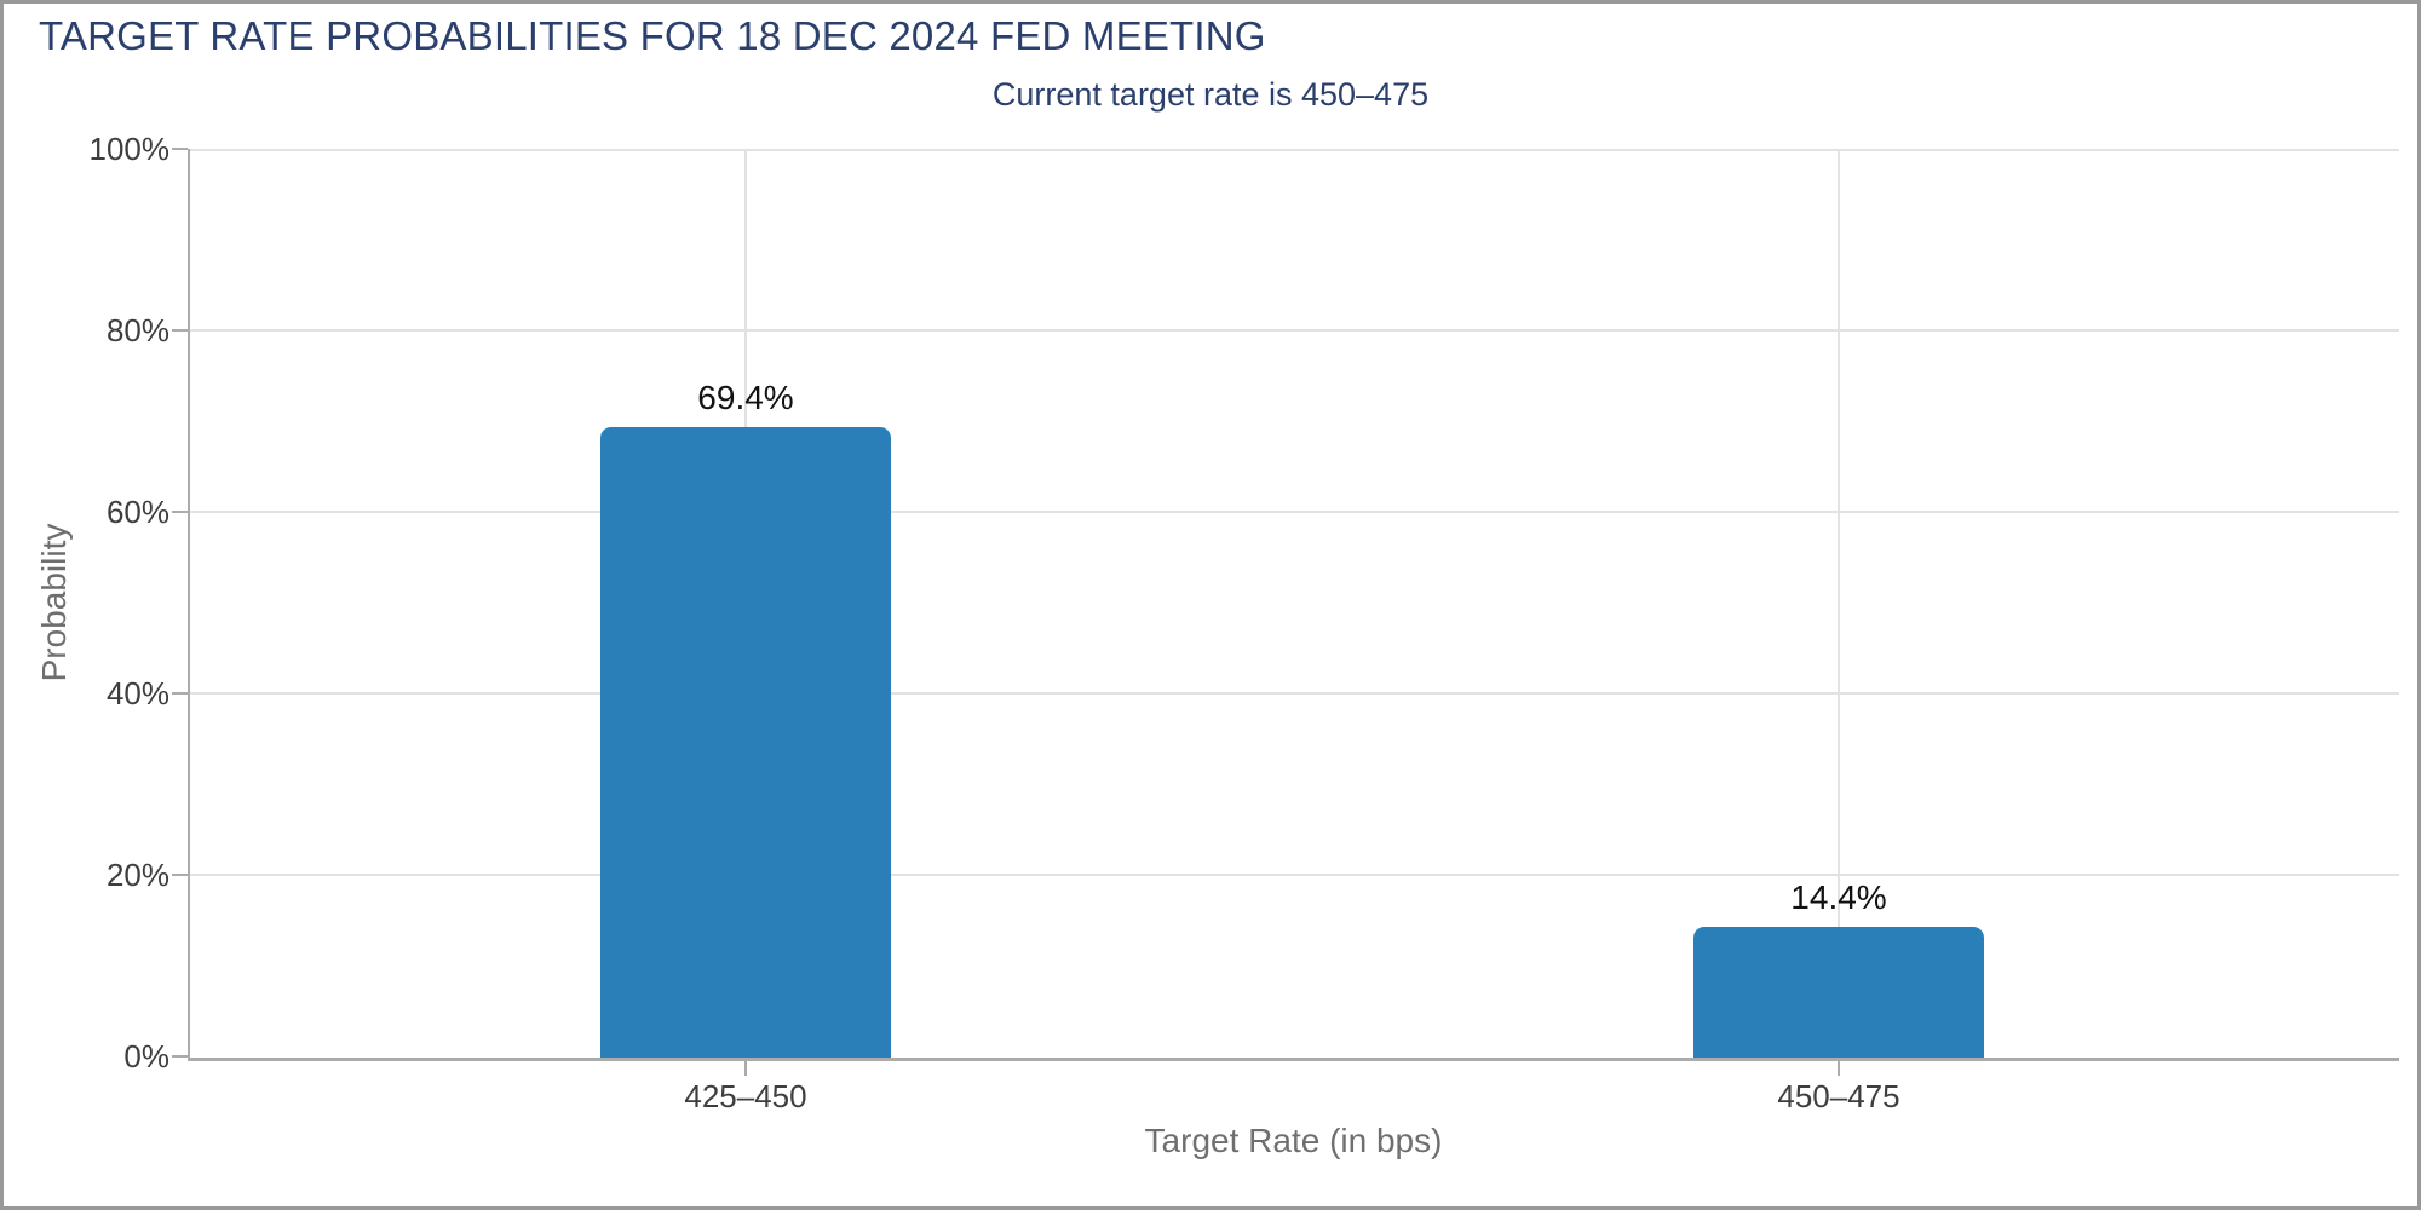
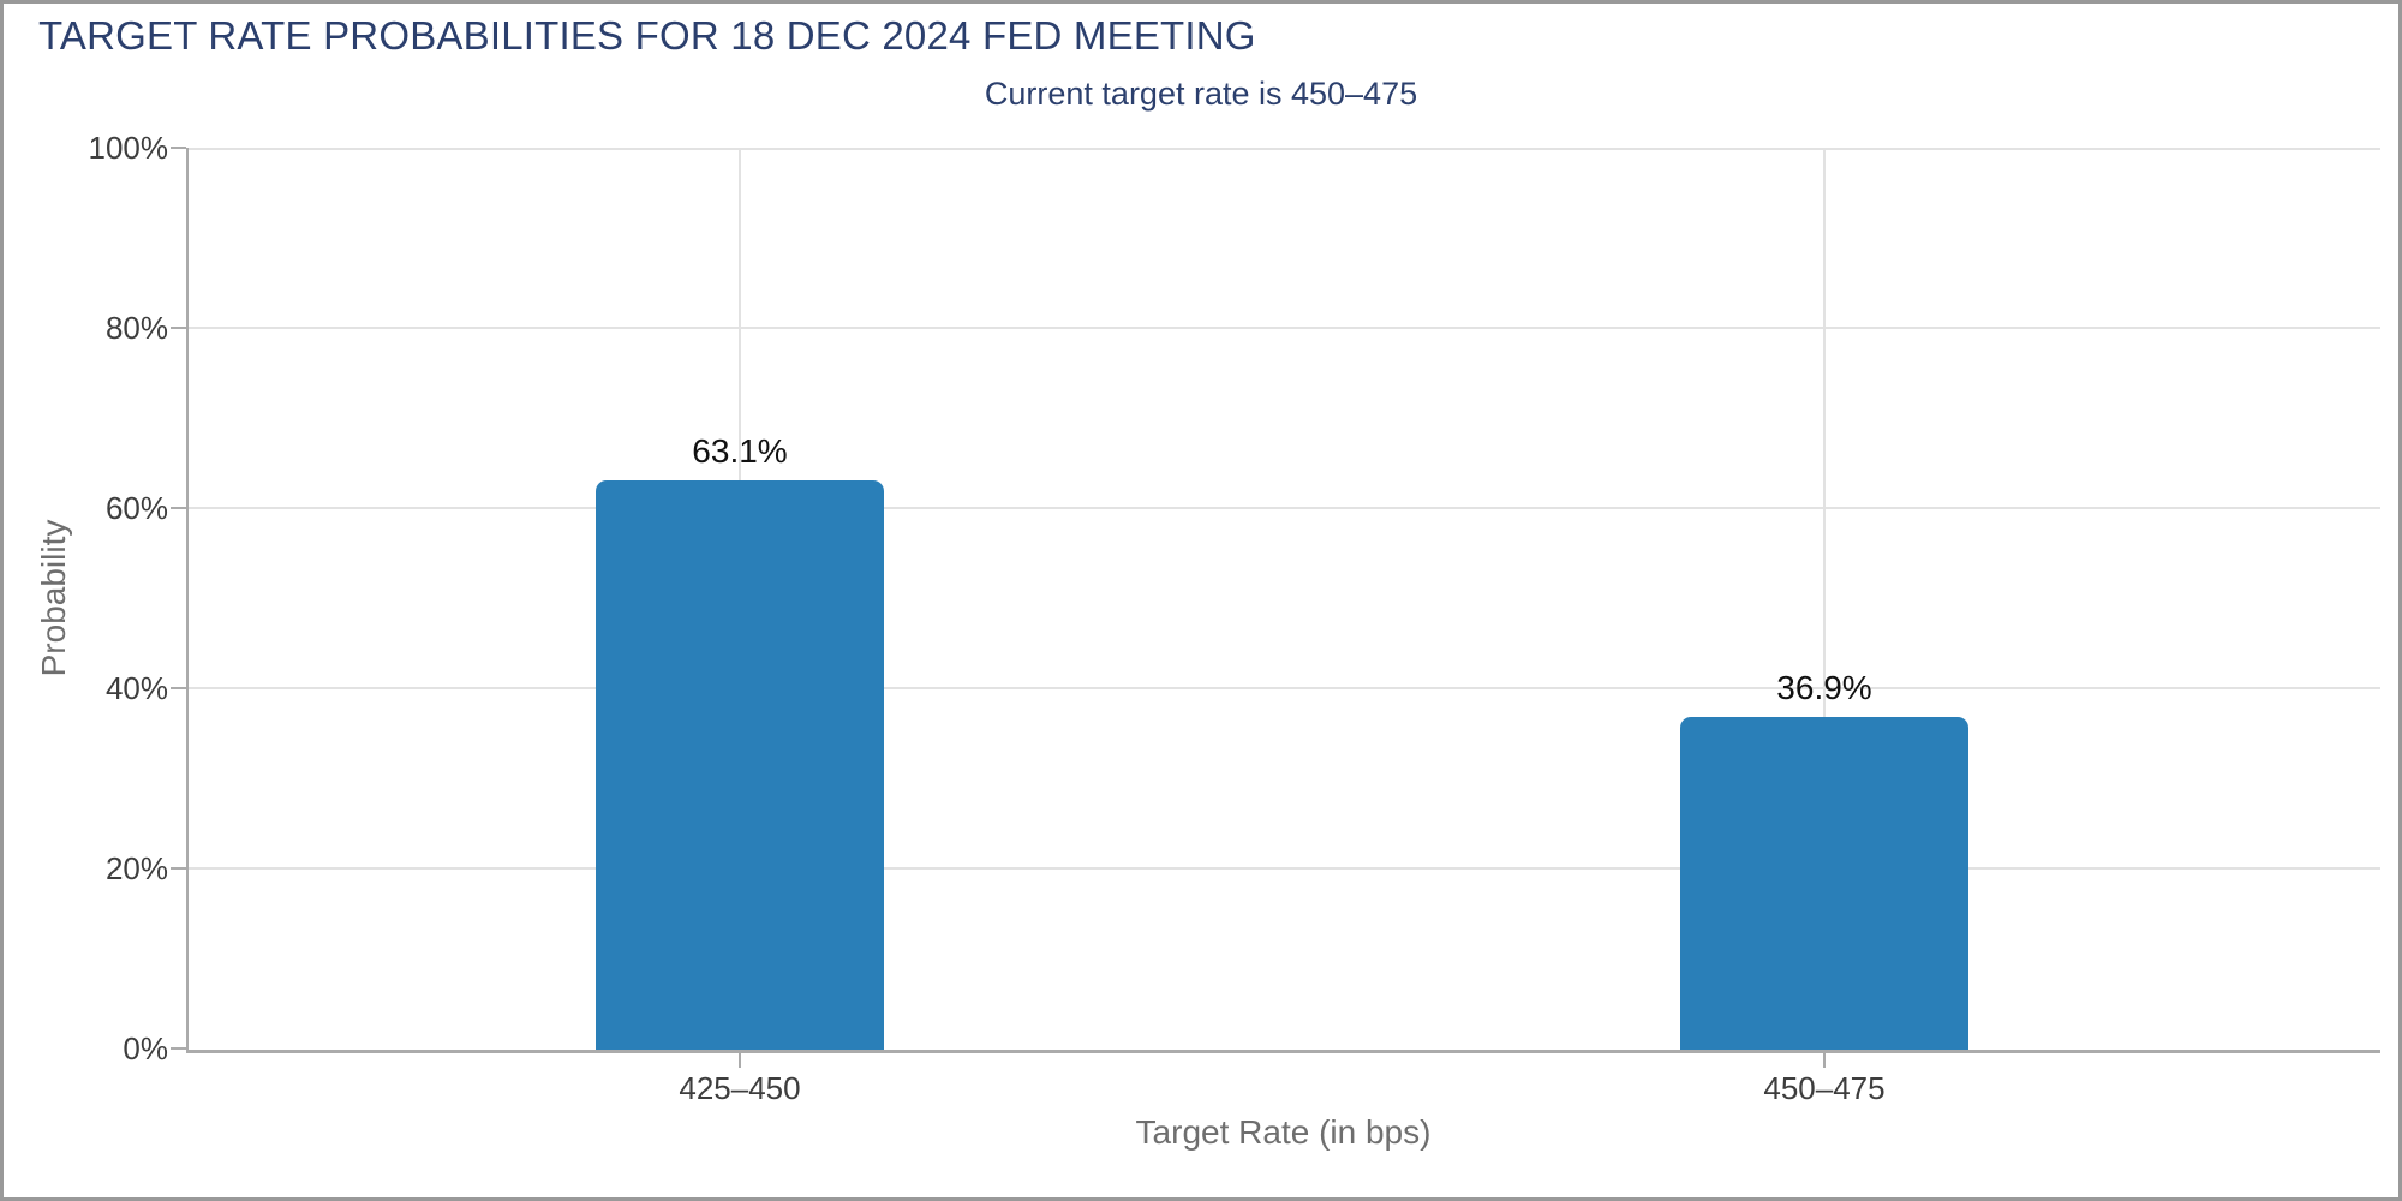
425–450: 69.4% -> 63.1%
450–475: 14.4% -> 36.9%
